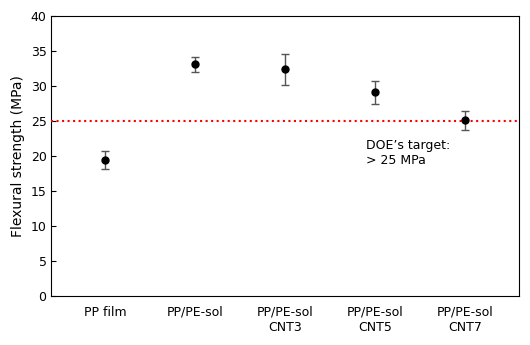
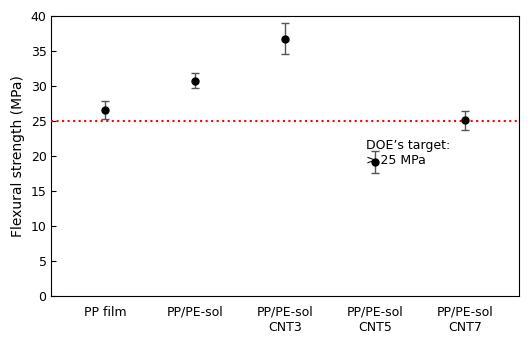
PP film: 19.5 -> 26.6
PP/PE-sol: 33.1 -> 30.8
PP/PE-sol CNT3: 32.4 -> 36.8
PP/PE-sol CNT5: 29.1 -> 19.2
